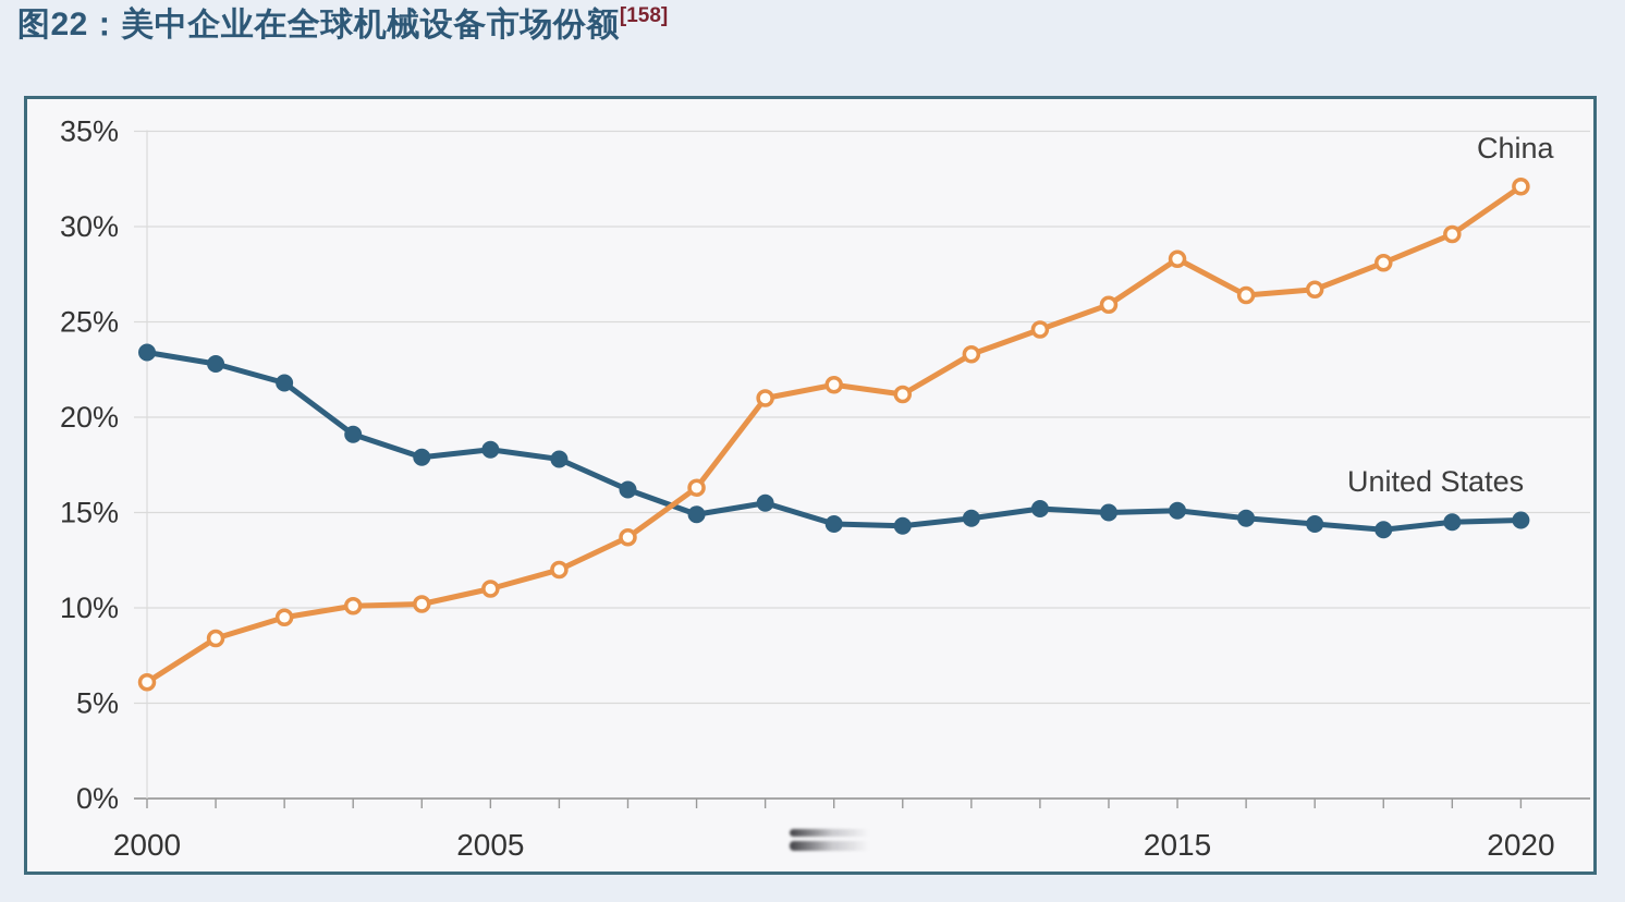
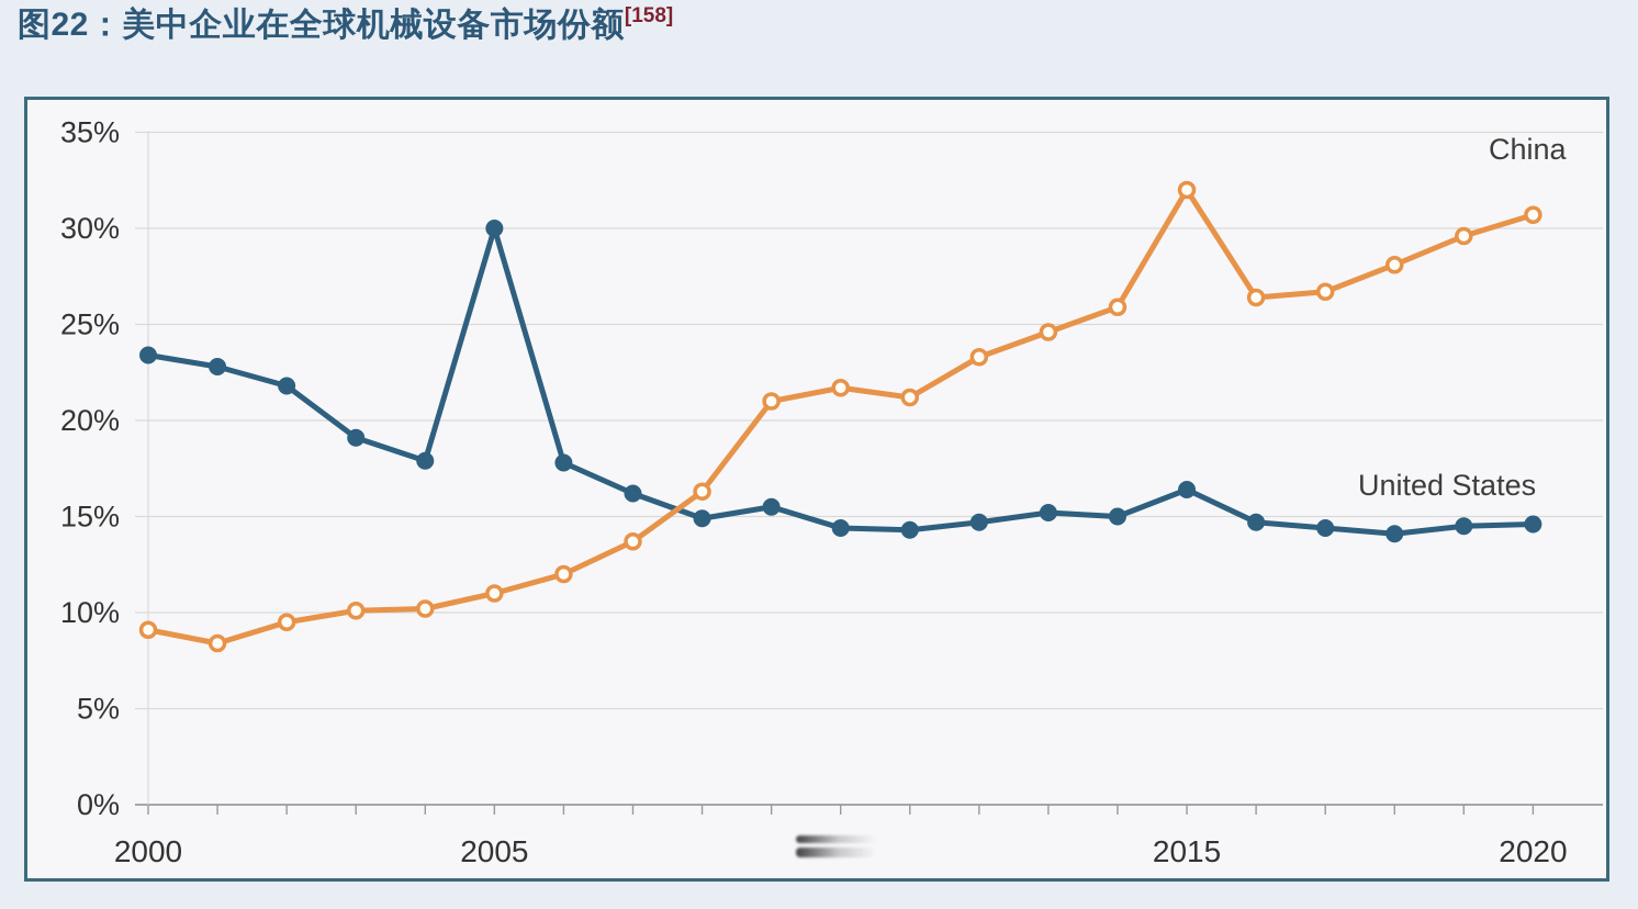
China/2000: 6.1% -> 9.1%
United States/2005: 18.3% -> 30.0%
United States/2015: 15.1% -> 16.4%
China/2015: 28.3% -> 32.0%
China/2020: 32.1% -> 30.7%
